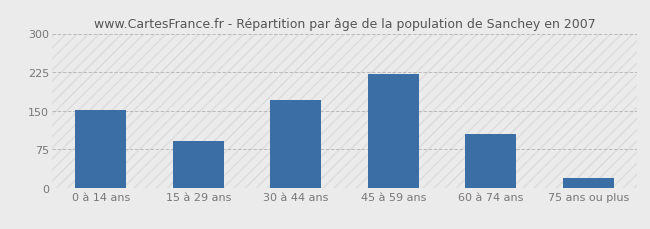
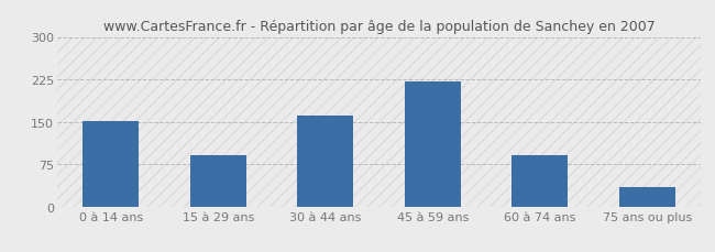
30 à 44 ans: 170 -> 160
60 à 74 ans: 105 -> 90
75 ans ou plus: 18 -> 34
